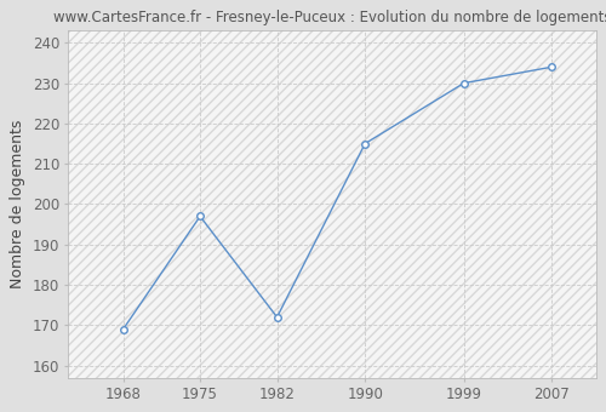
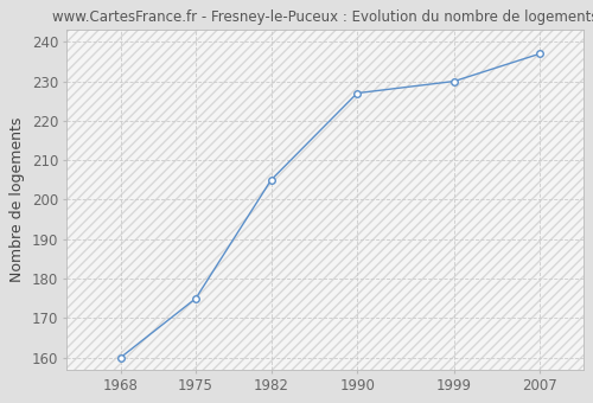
1968: 169 -> 160
1975: 197 -> 175
1982: 172 -> 205
1990: 215 -> 227
2007: 234 -> 237
